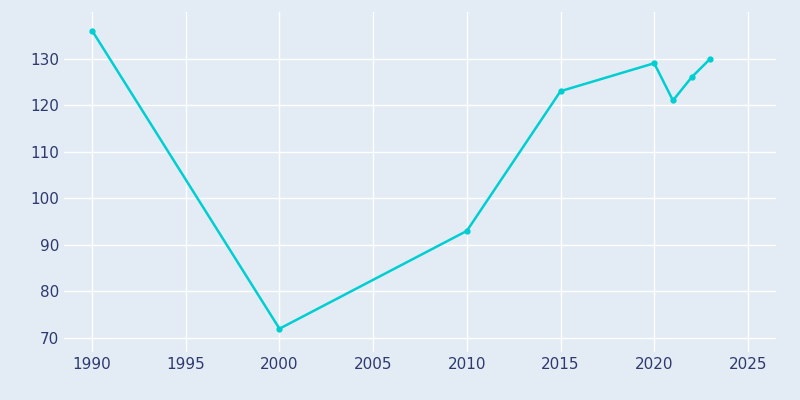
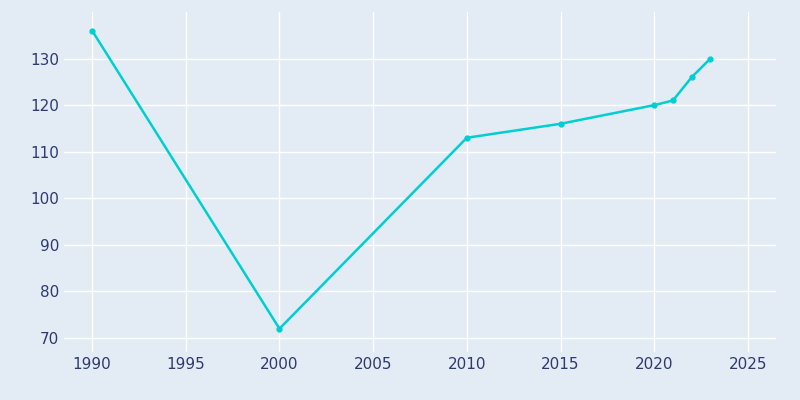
2010: 93 -> 113
2015: 123 -> 116
2020: 129 -> 120
